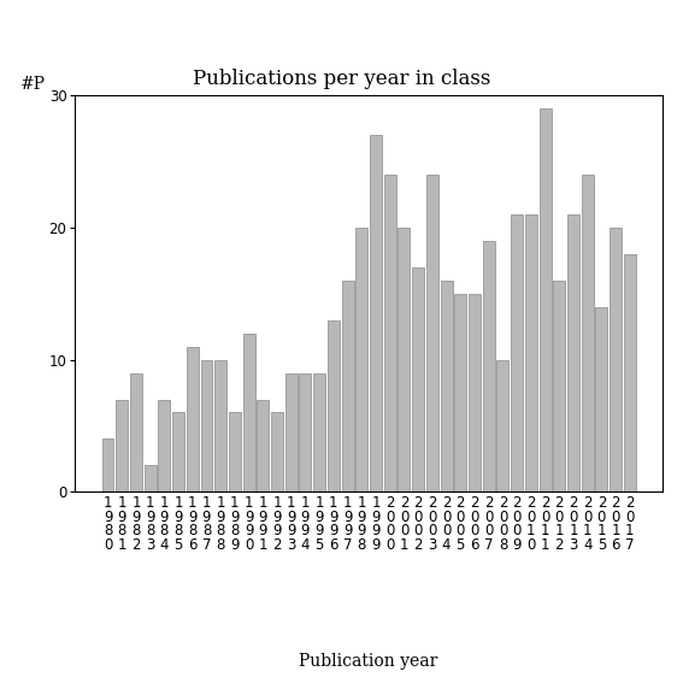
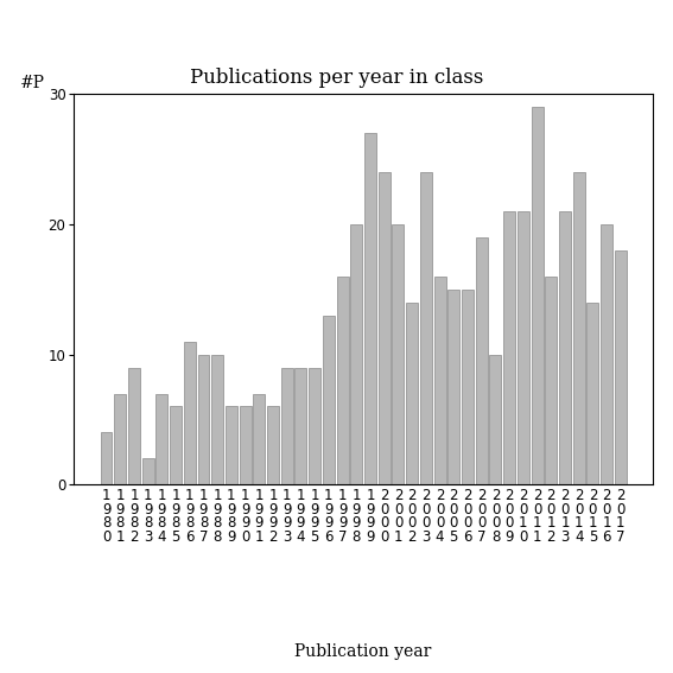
1 9 9 0: 12 -> 6
2 0 0 2: 17 -> 14
